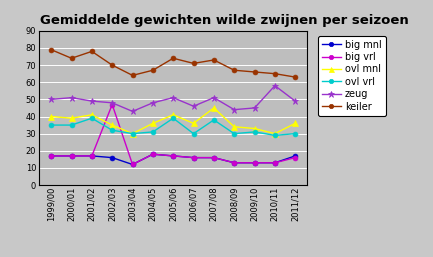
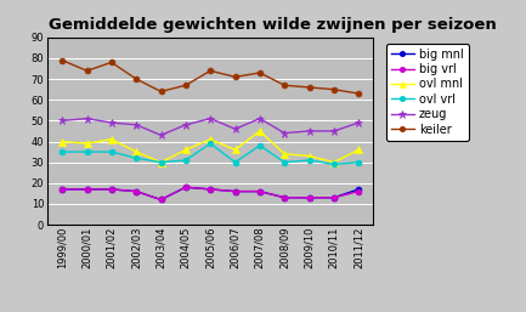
ovl vrl/2001/02: 39 -> 35
big vrl/2002/03: 47 -> 16
zeug/2010/11: 58 -> 45
